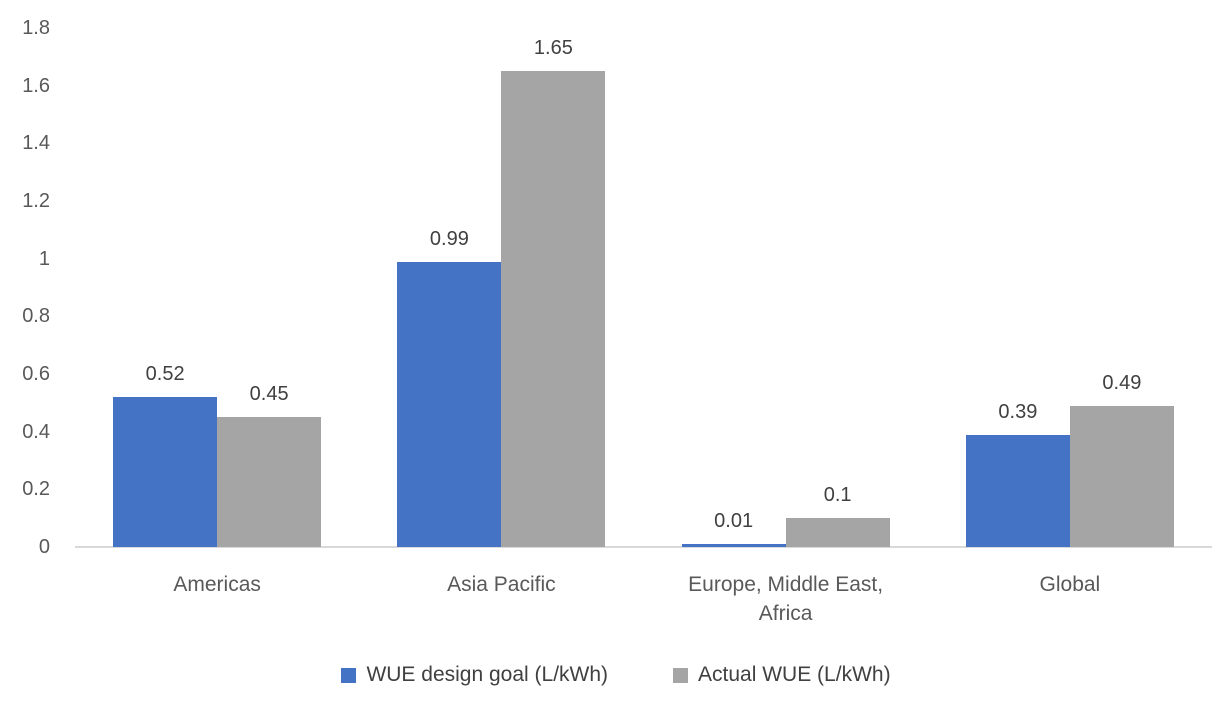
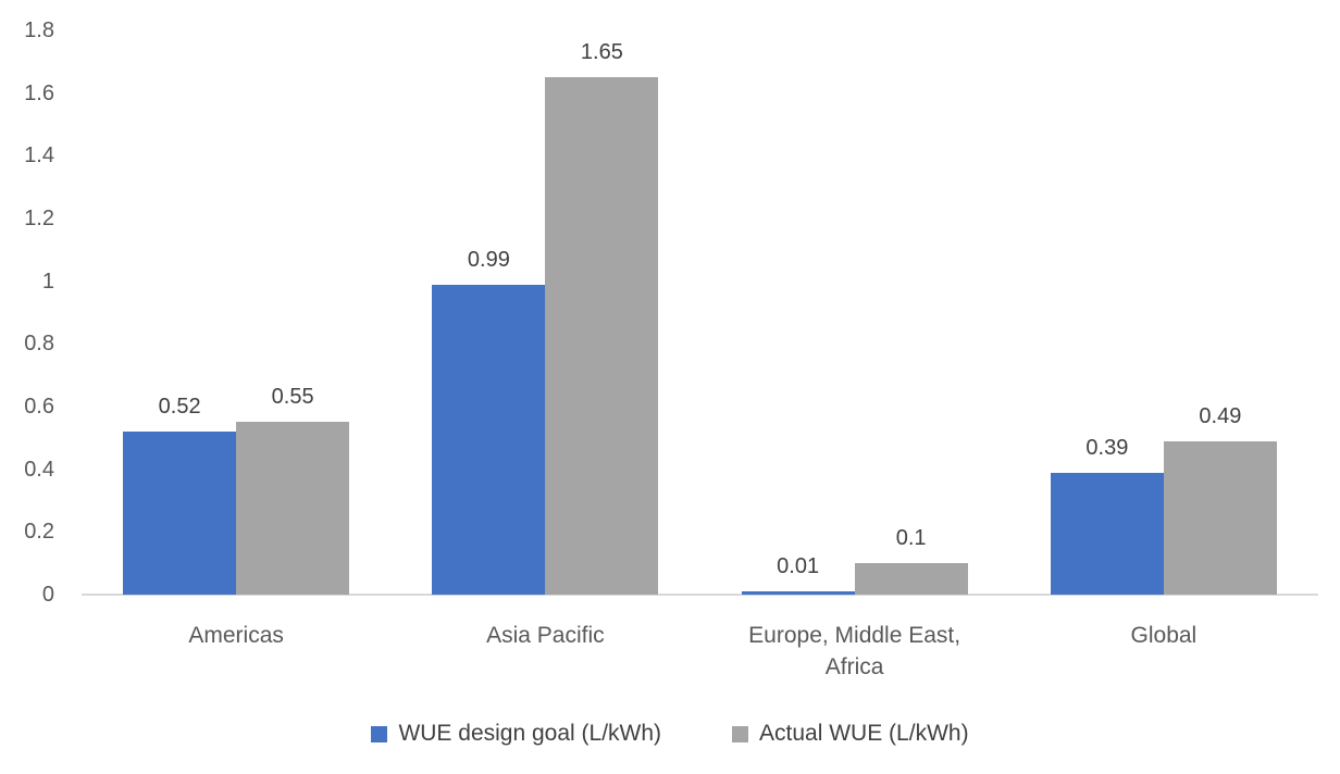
Actual WUE (L/kWh)/Americas: 0.45 -> 0.55
